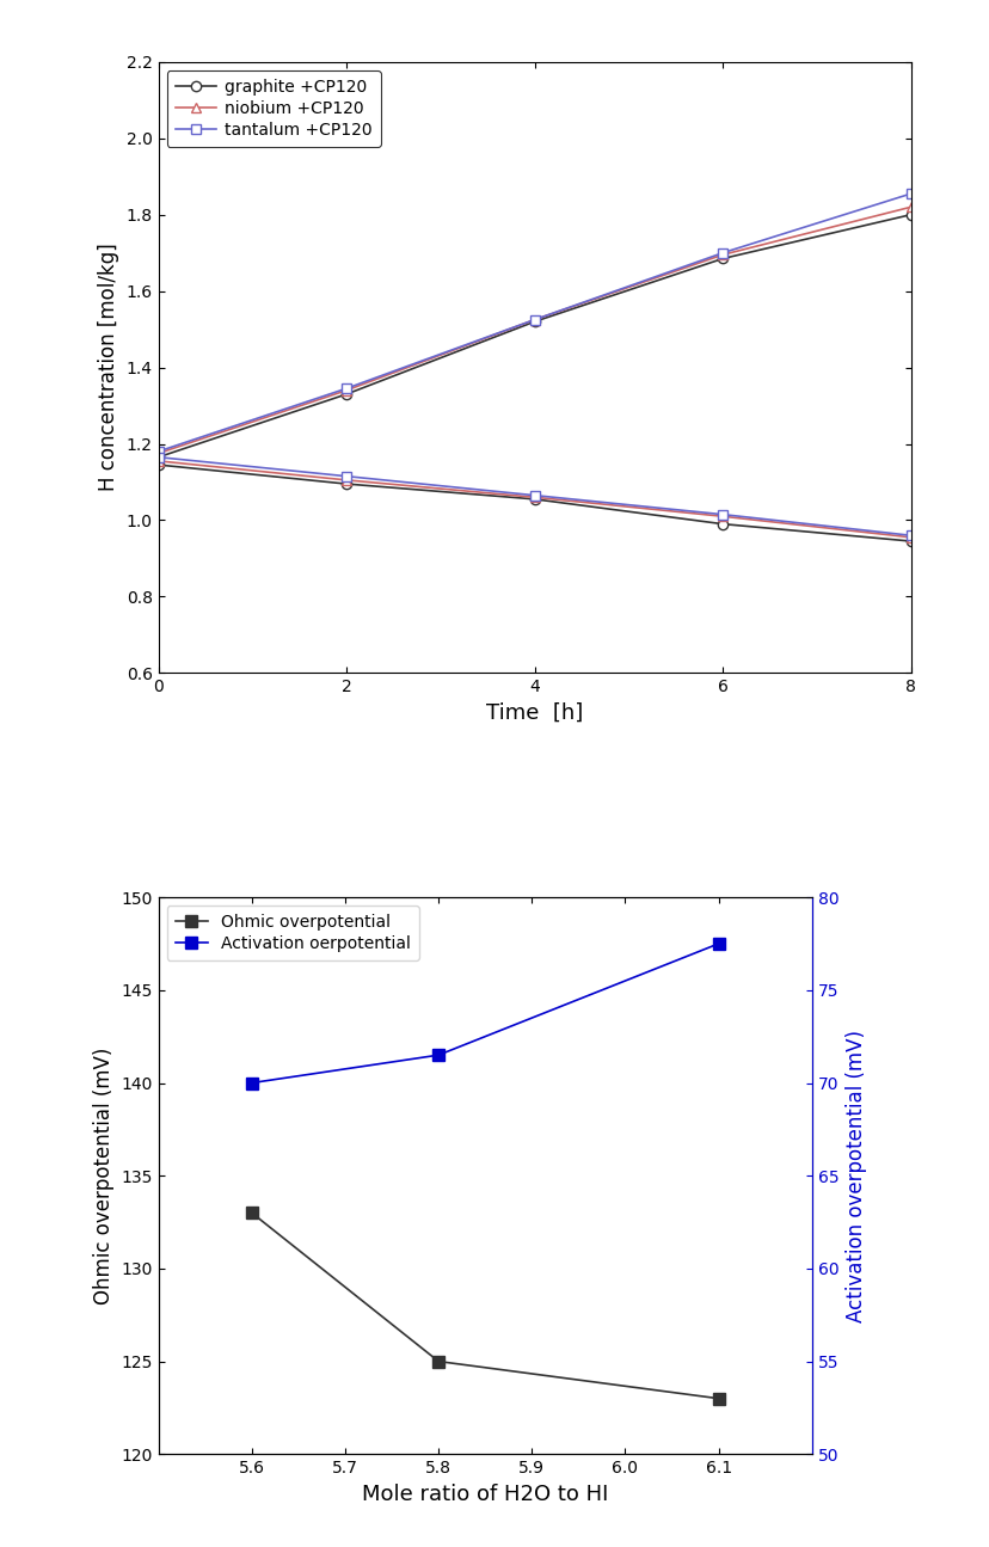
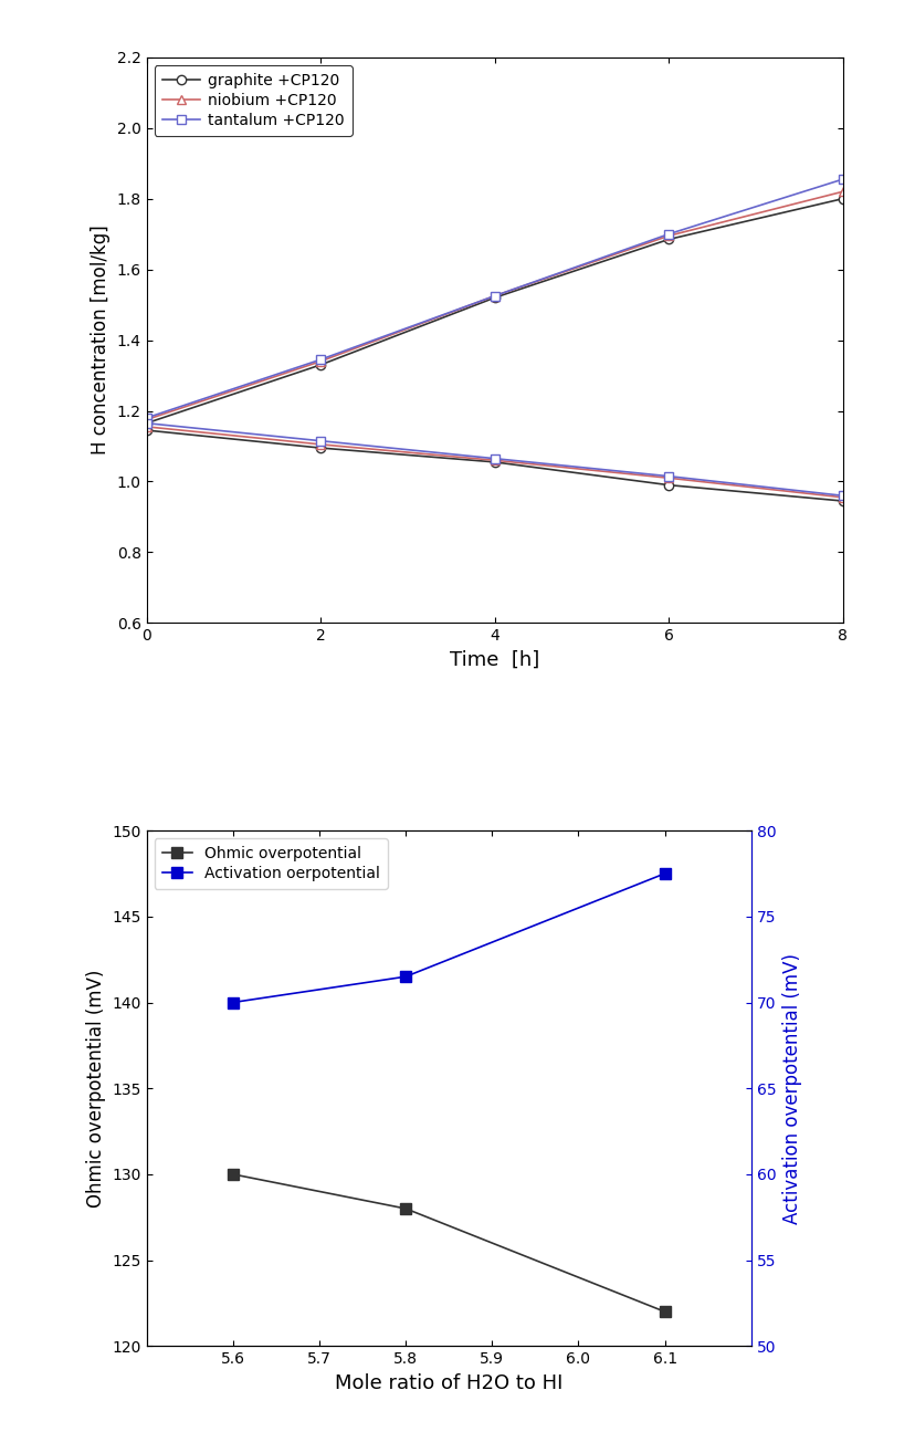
Ohmic overpotential/5.6: 133 -> 130
Ohmic overpotential/5.8: 125 -> 128
Ohmic overpotential/6.1: 123 -> 122
